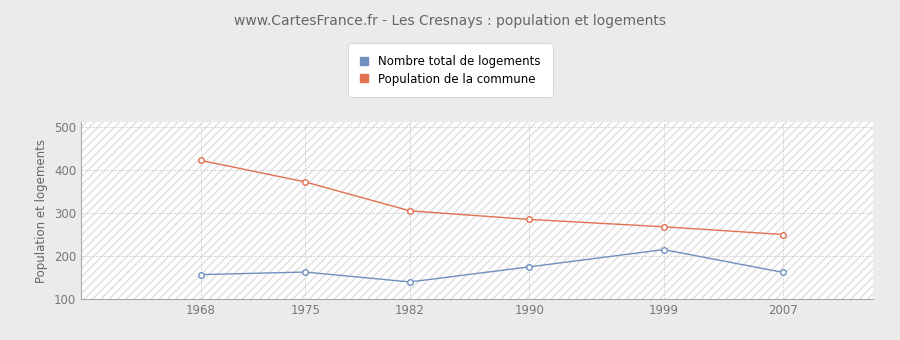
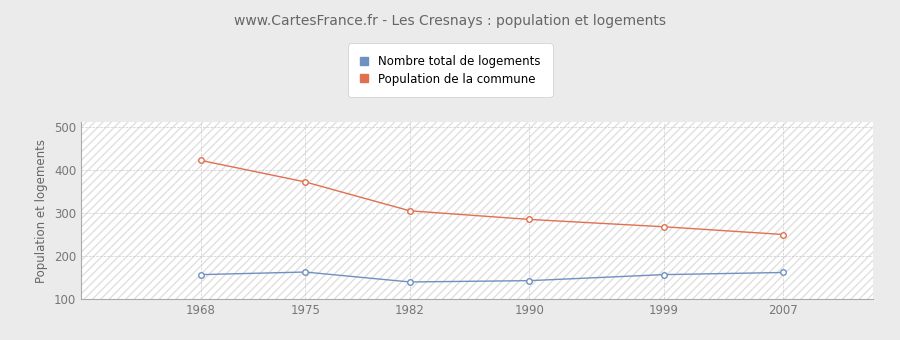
Nombre total de logements/1990: 175 -> 143
Nombre total de logements/1999: 215 -> 157
